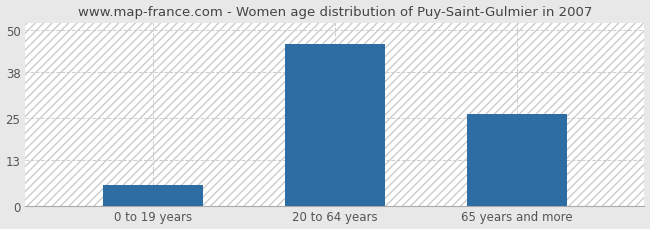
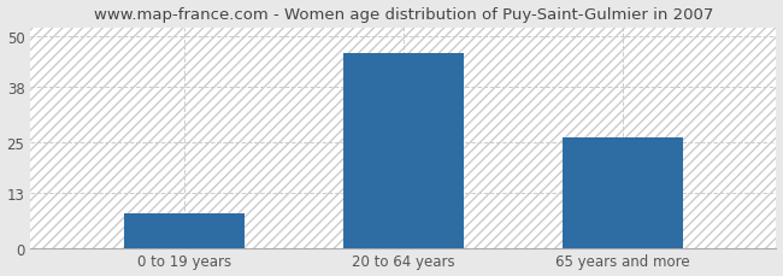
0 to 19 years: 6 -> 8
